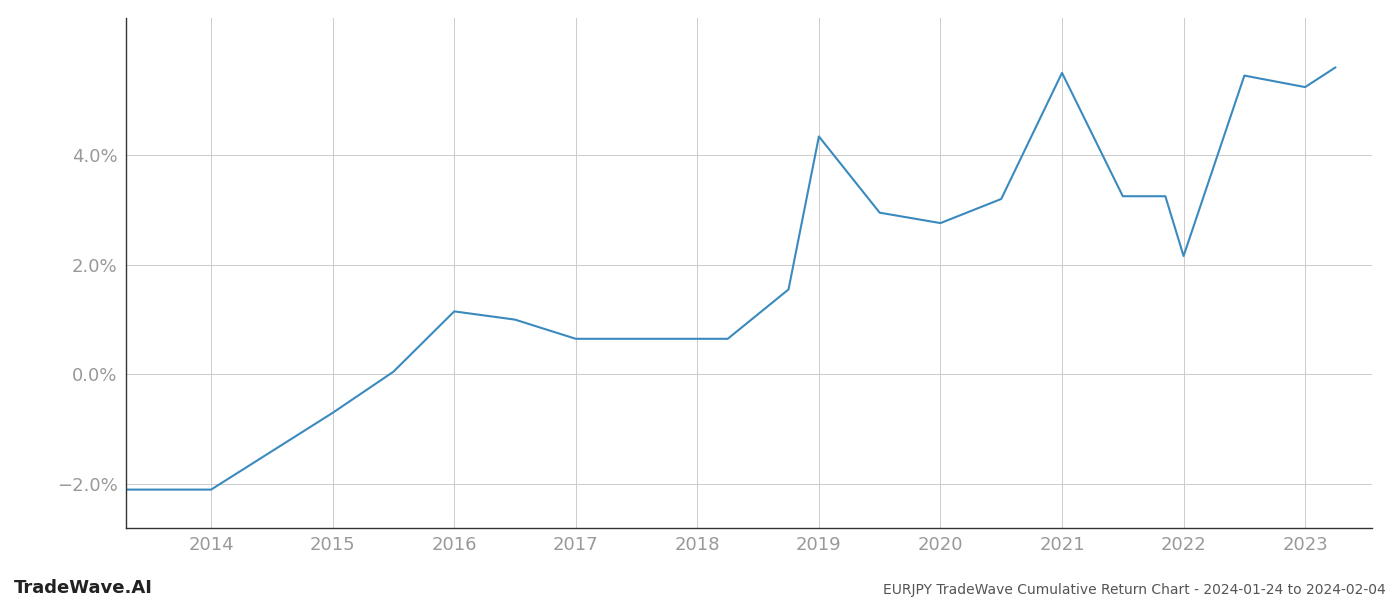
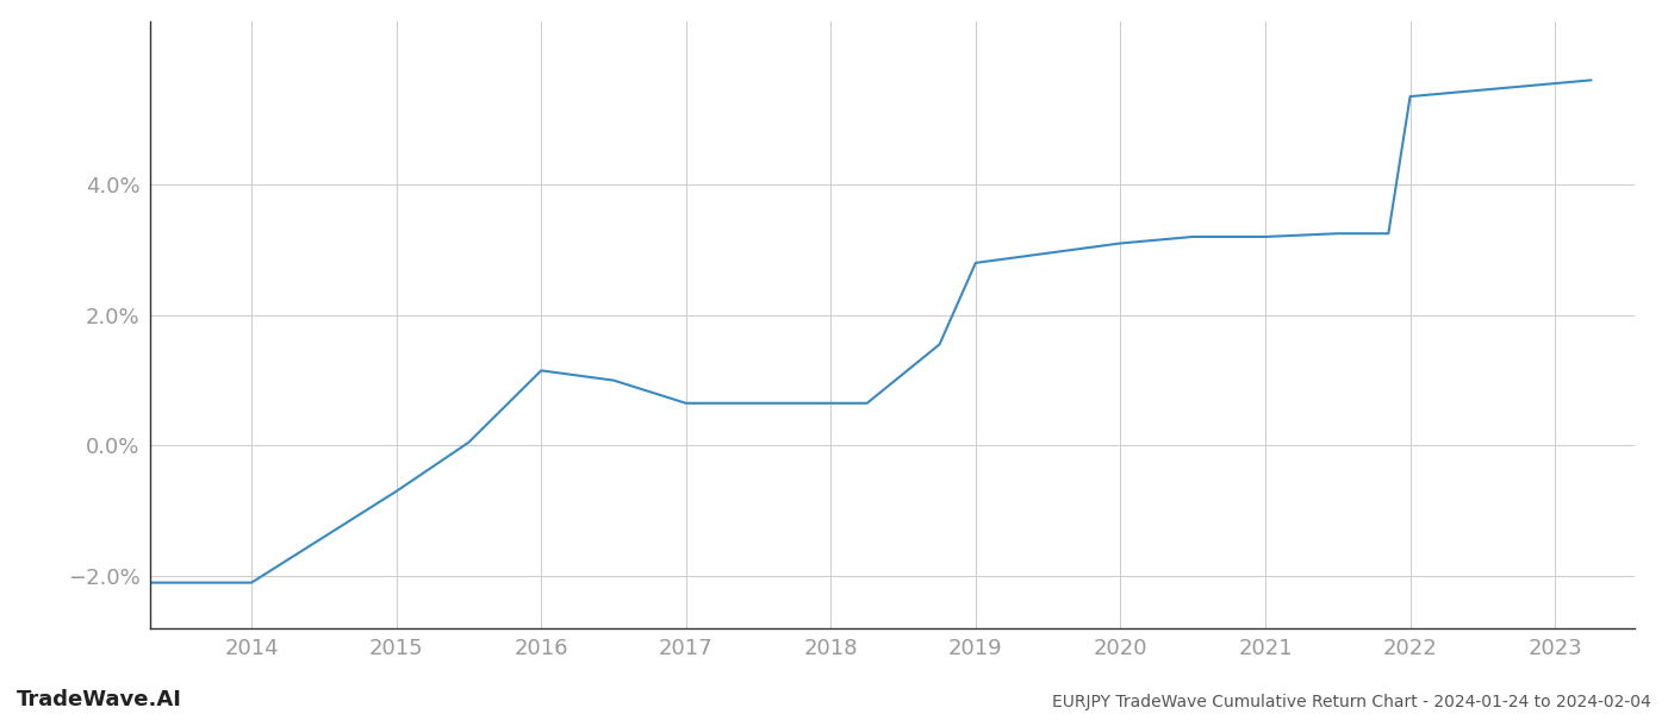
2019: 4.34% -> 2.80%
2020: 2.76% -> 3.10%
2021: 5.50% -> 3.20%
2022: 2.16% -> 5.35%
2023: 5.24% -> 5.55%
